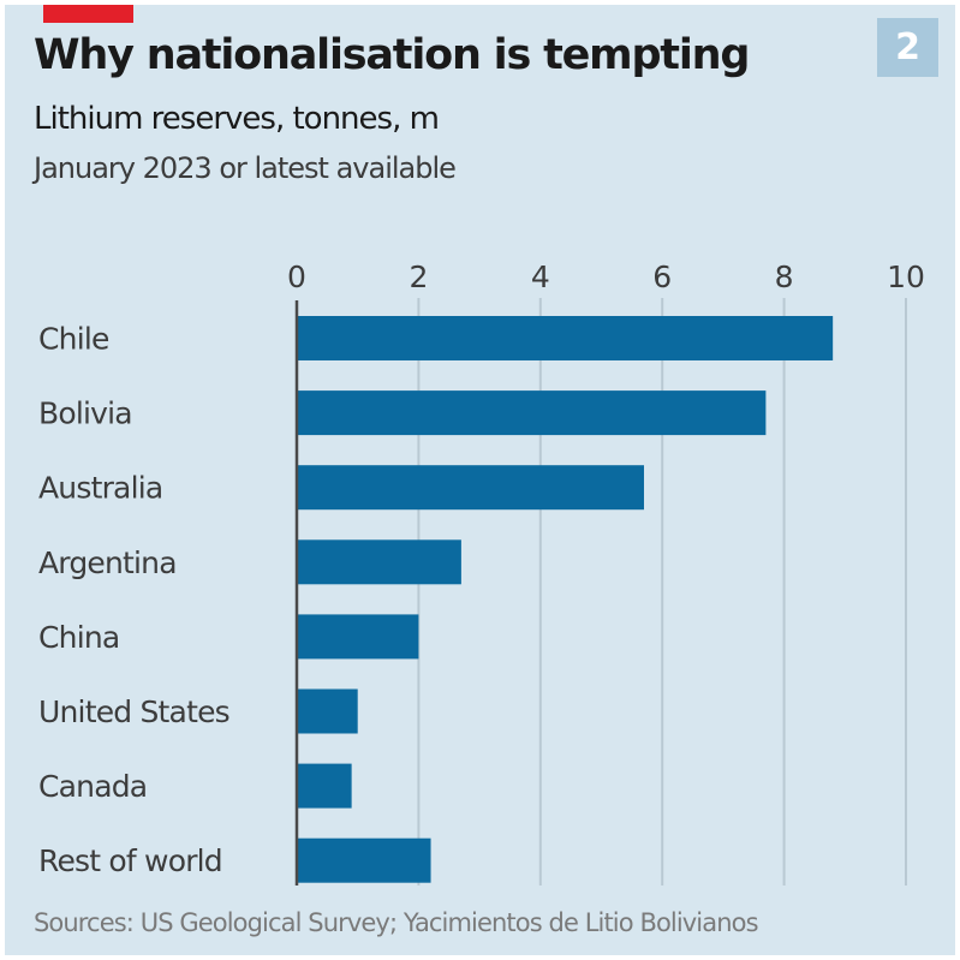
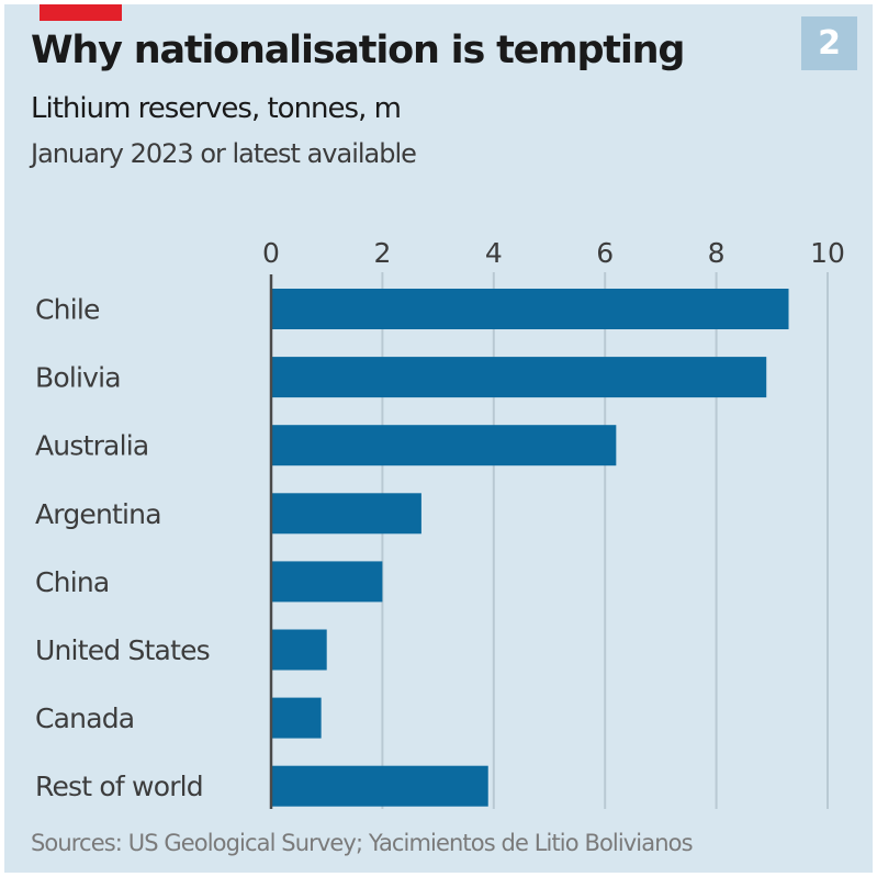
Chile: 8.8 -> 9.3
Bolivia: 7.7 -> 8.9
Australia: 5.7 -> 6.2
Rest of world: 2.2 -> 3.9
